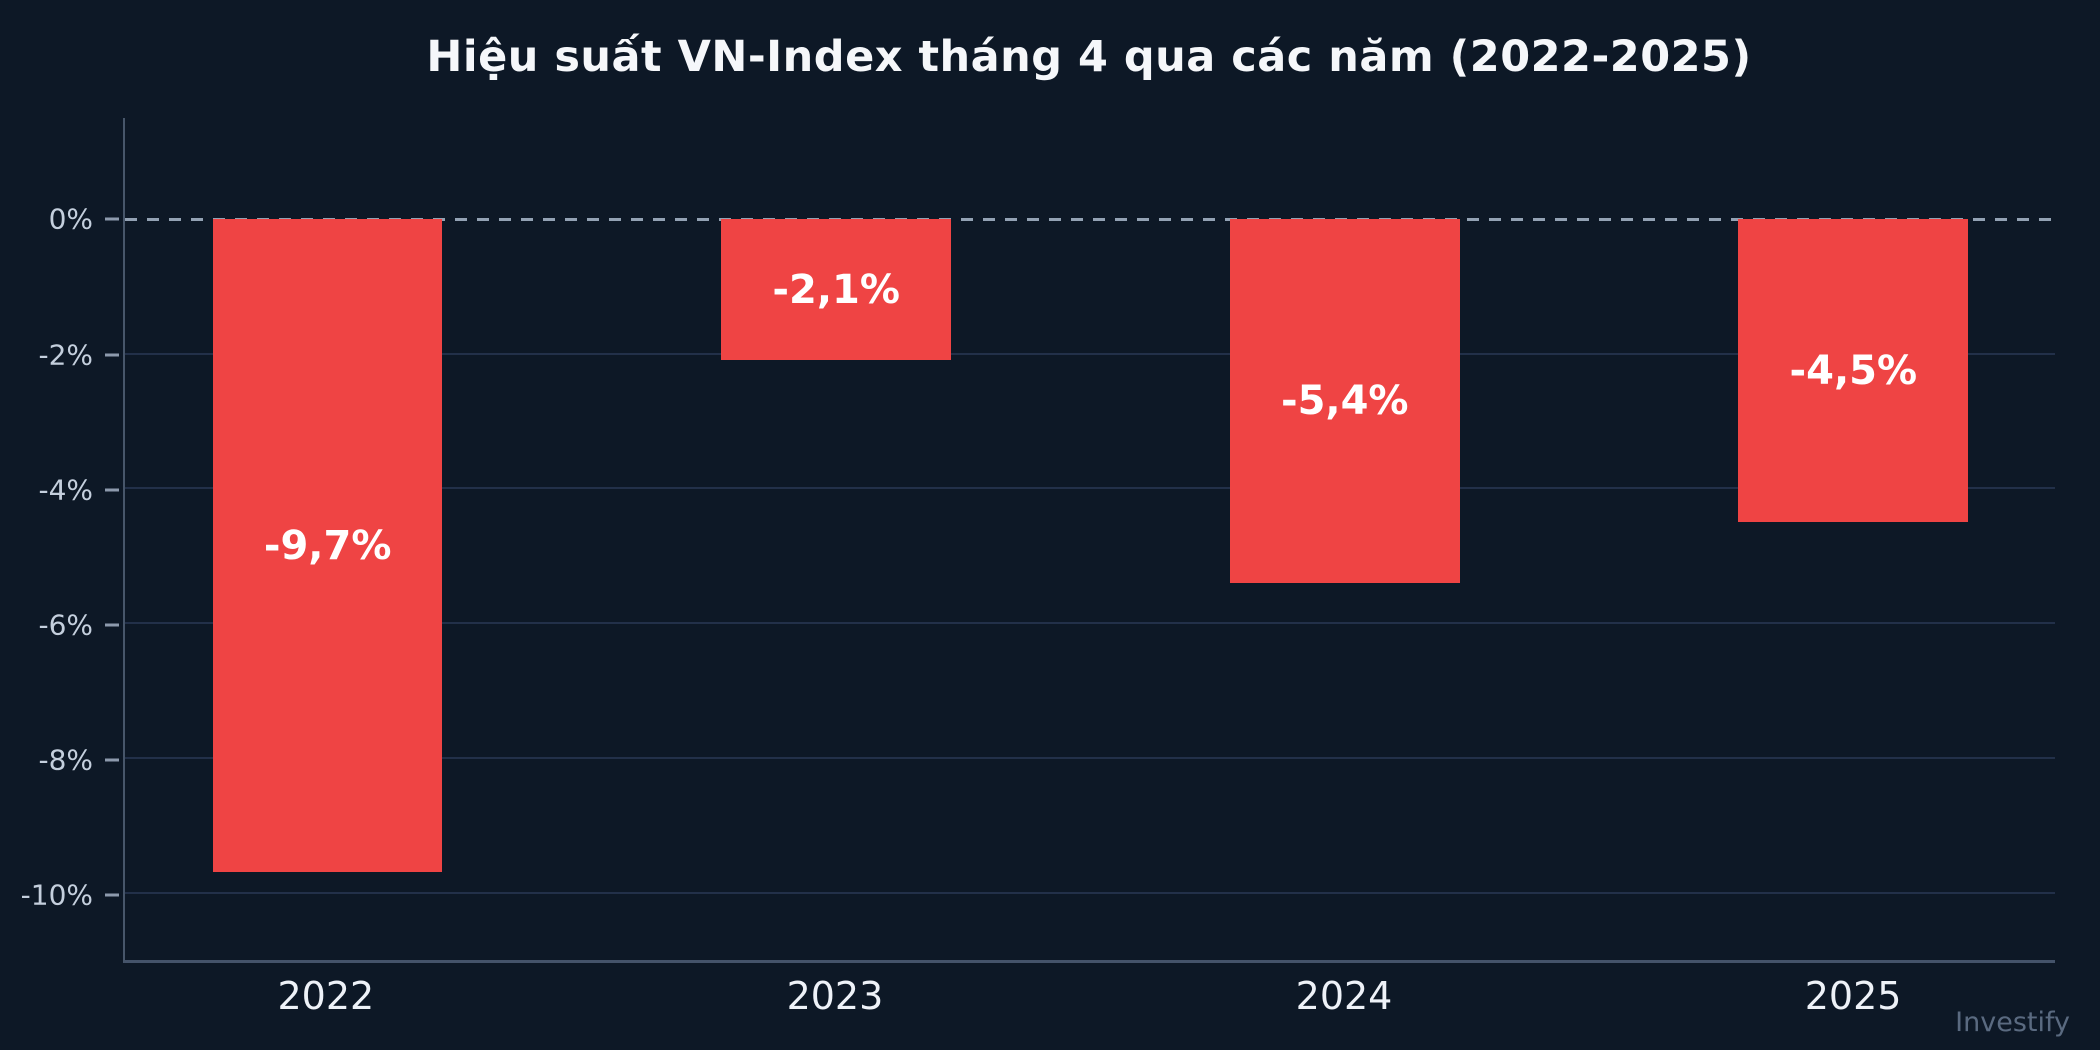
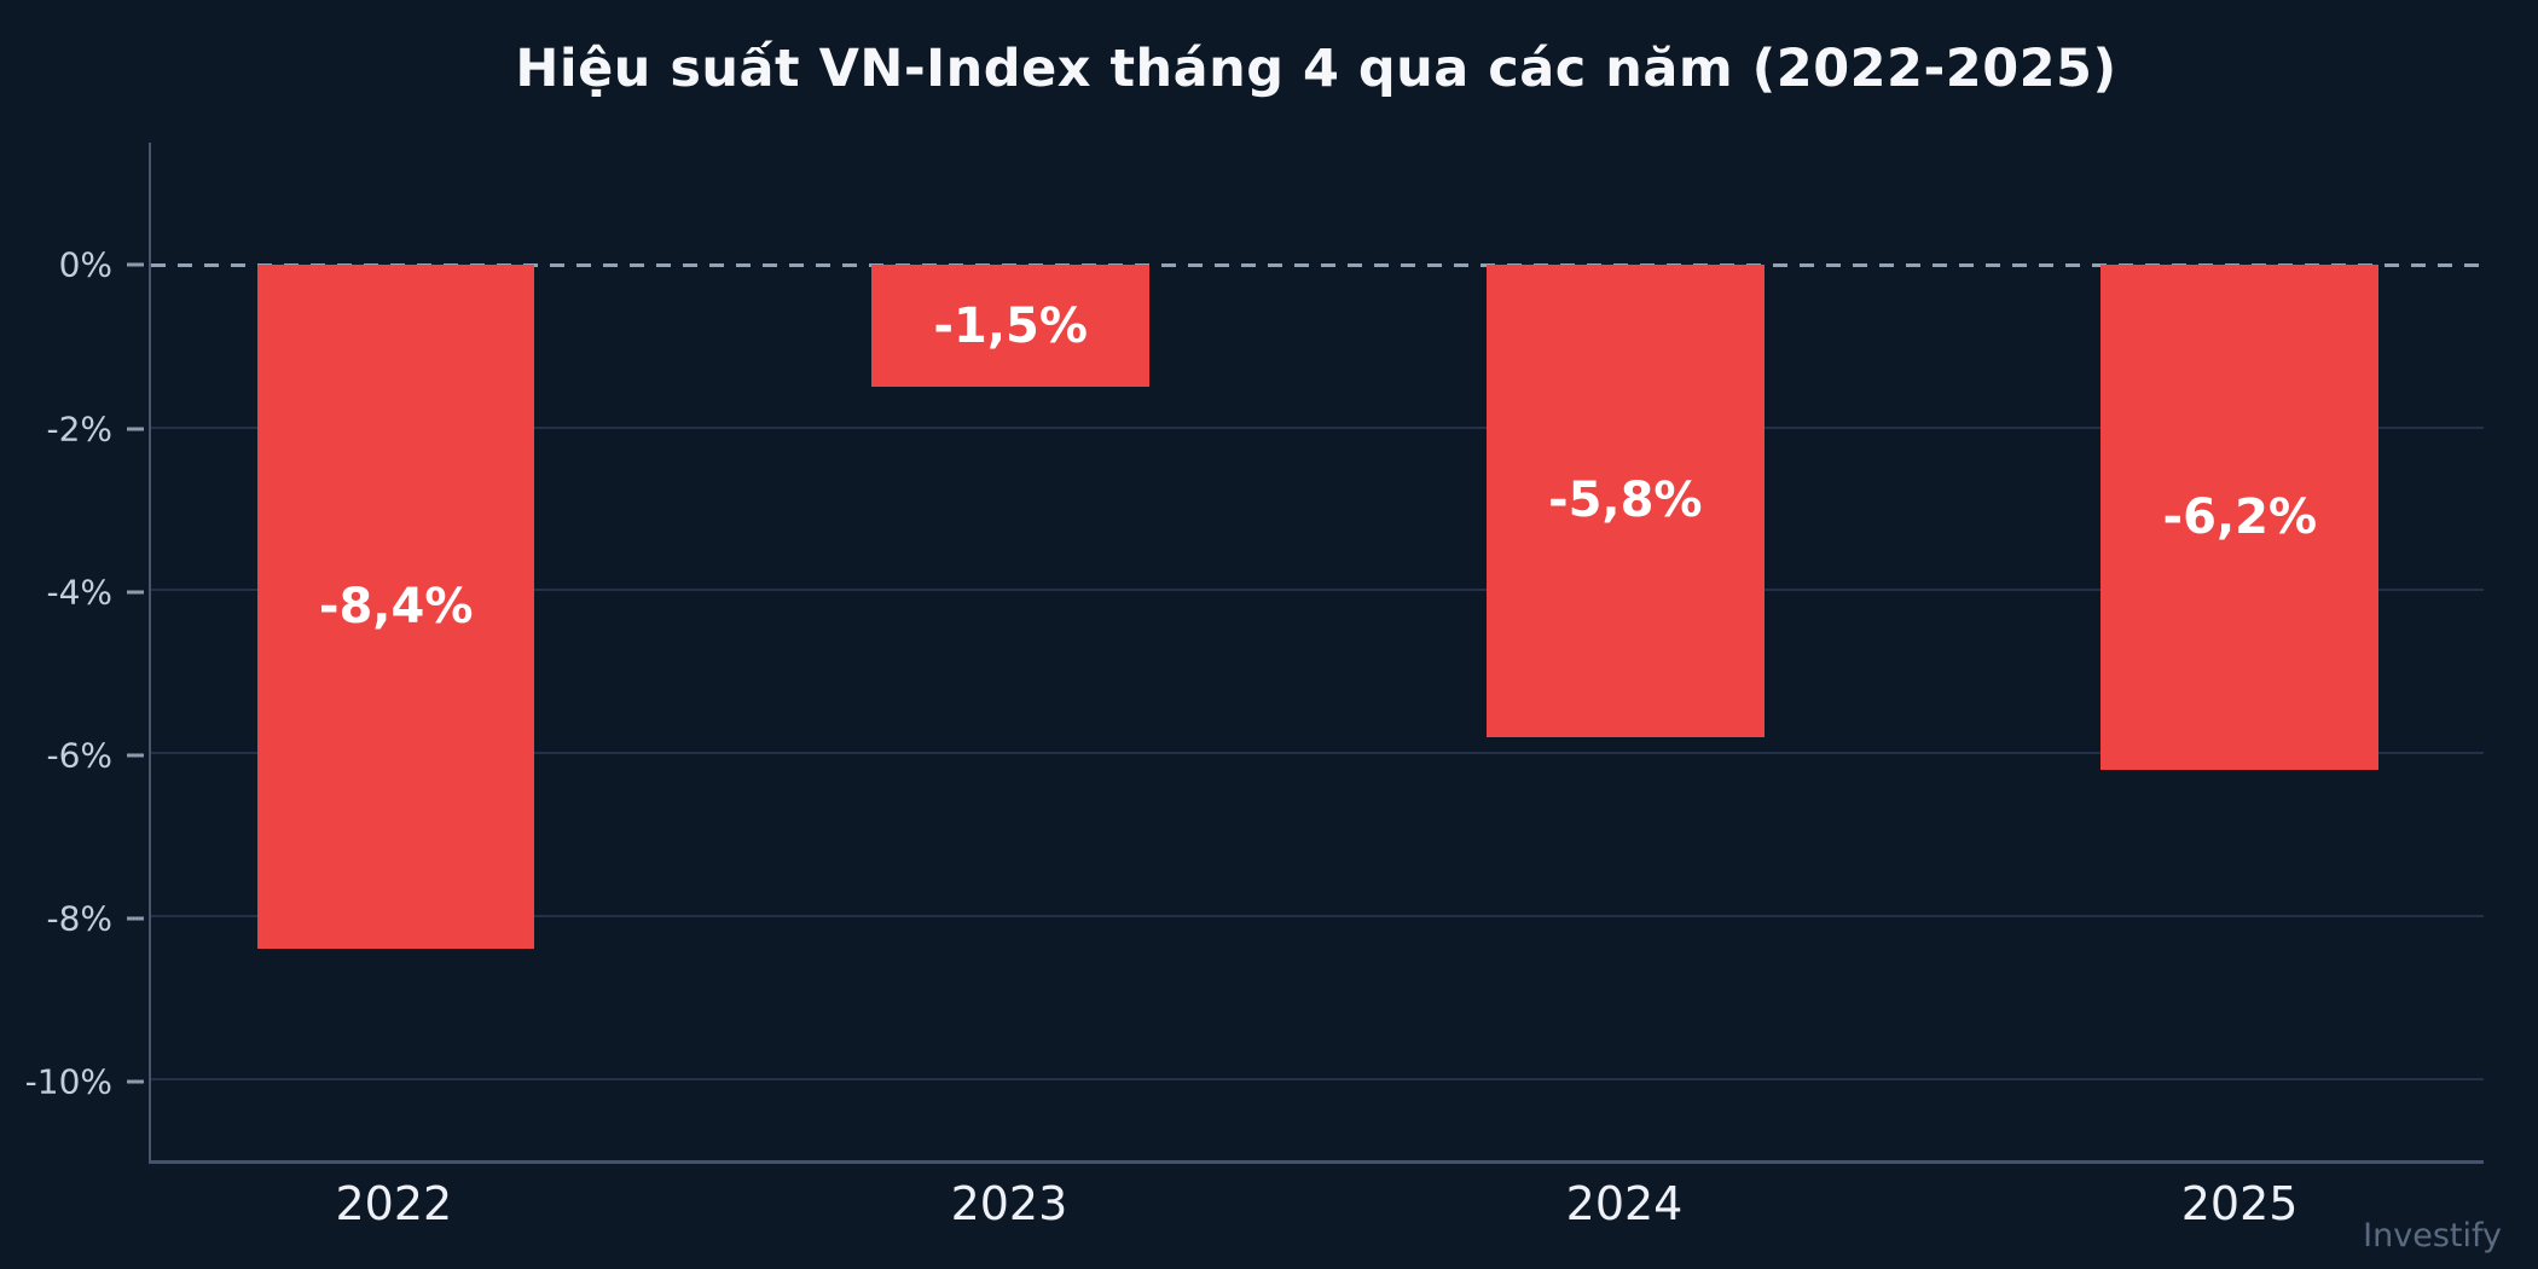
2022: -9,7% -> -8,4%
2023: -2,1% -> -1,5%
2024: -5,4% -> -5,8%
2025: -4,5% -> -6,2%
